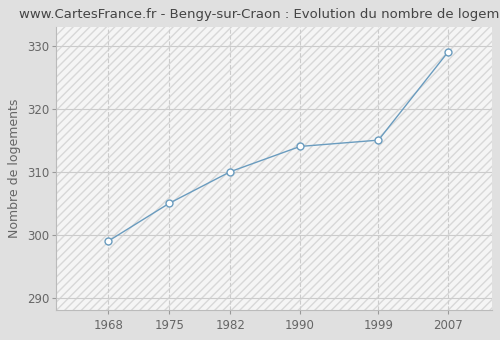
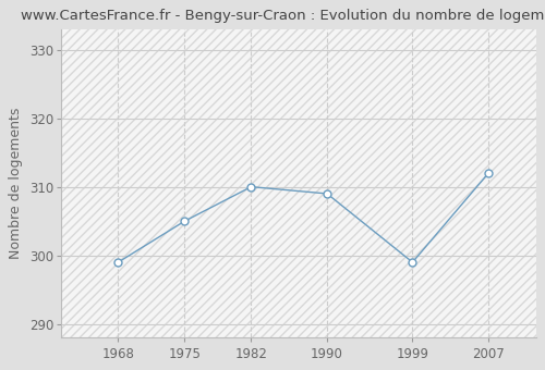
1990: 314 -> 309
1999: 315 -> 299
2007: 329 -> 312
